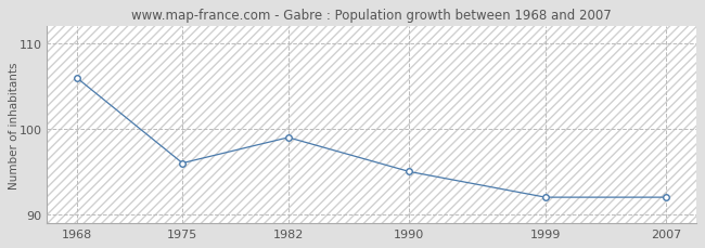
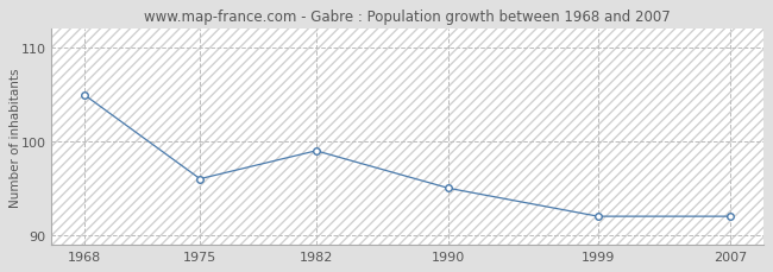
1968: 106 -> 105
